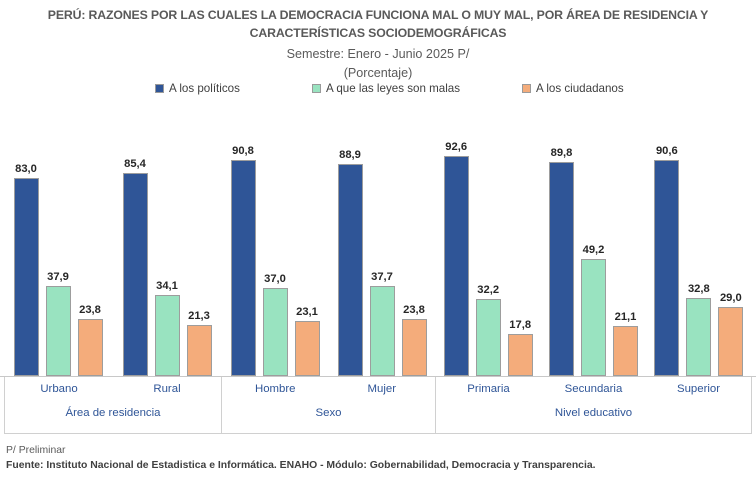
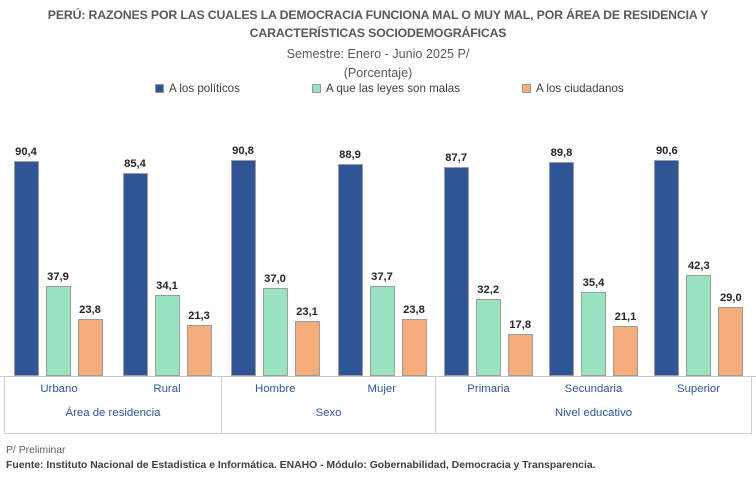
A los políticos/Urbano: 83,0 -> 90,4
A los políticos/Primaria: 92,6 -> 87,7
A que las leyes son malas/Secundaria: 49,2 -> 35,4
A que las leyes son malas/Superior: 32,8 -> 42,3
